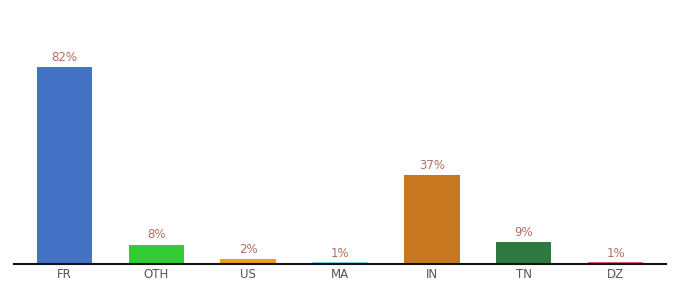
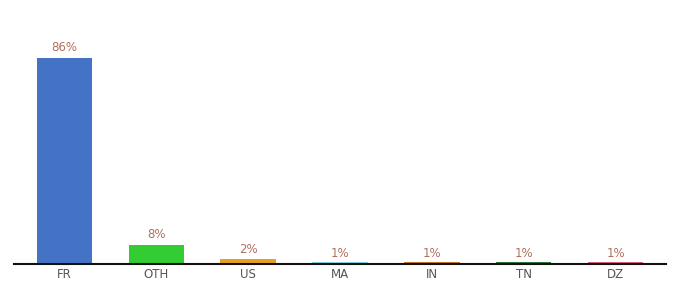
FR: 82% -> 86%
IN: 37% -> 1%
TN: 9% -> 1%
